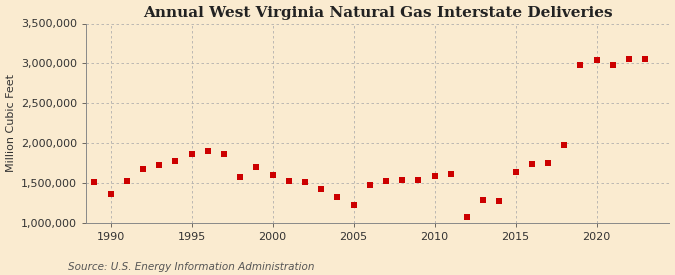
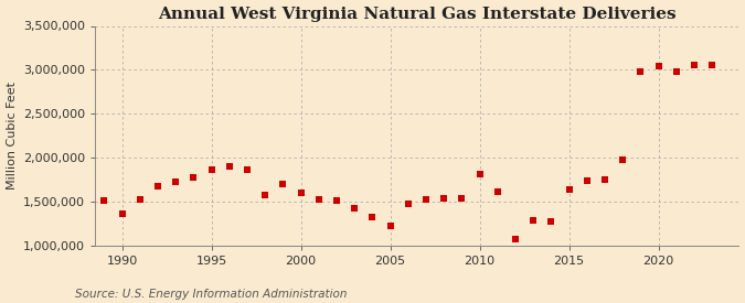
2010: 1,590,000 -> 1,820,000
